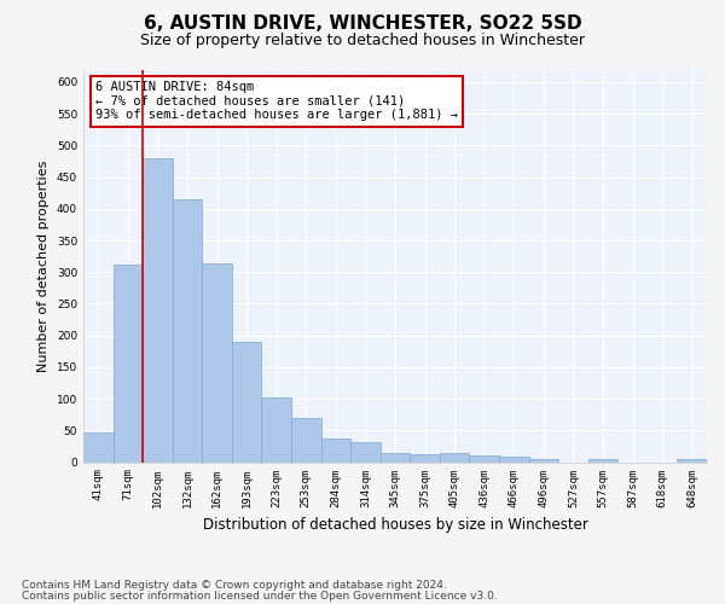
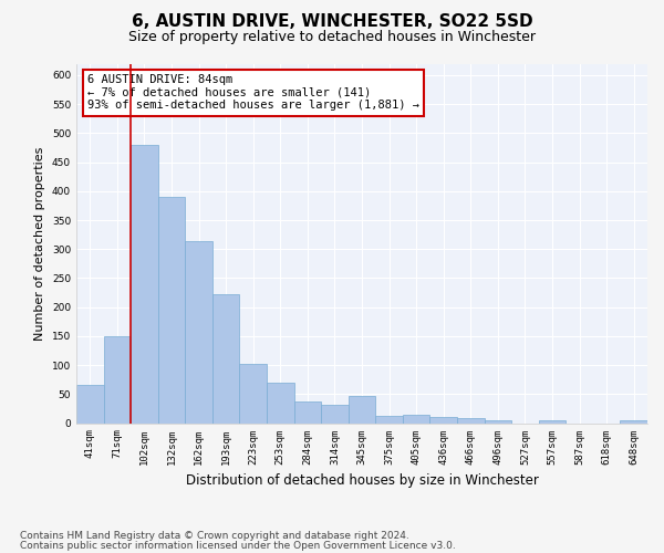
41sqm: 46 -> 66
71sqm: 311 -> 150
132sqm: 415 -> 390
193sqm: 190 -> 222
345sqm: 14 -> 46
